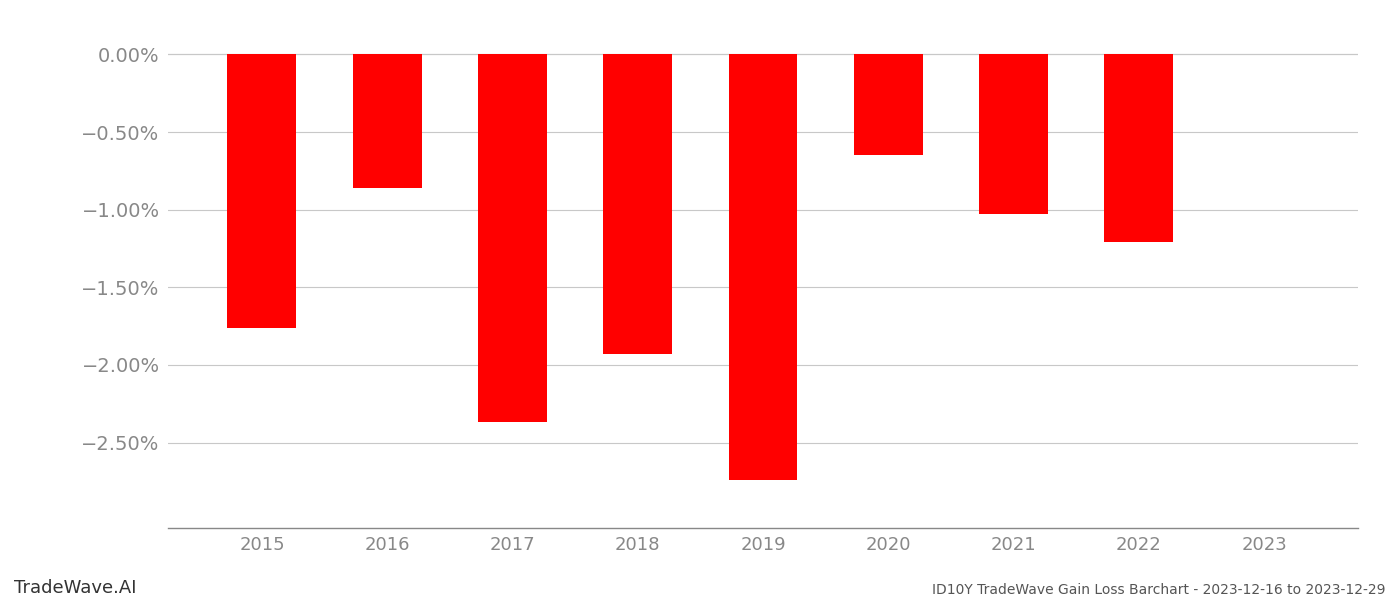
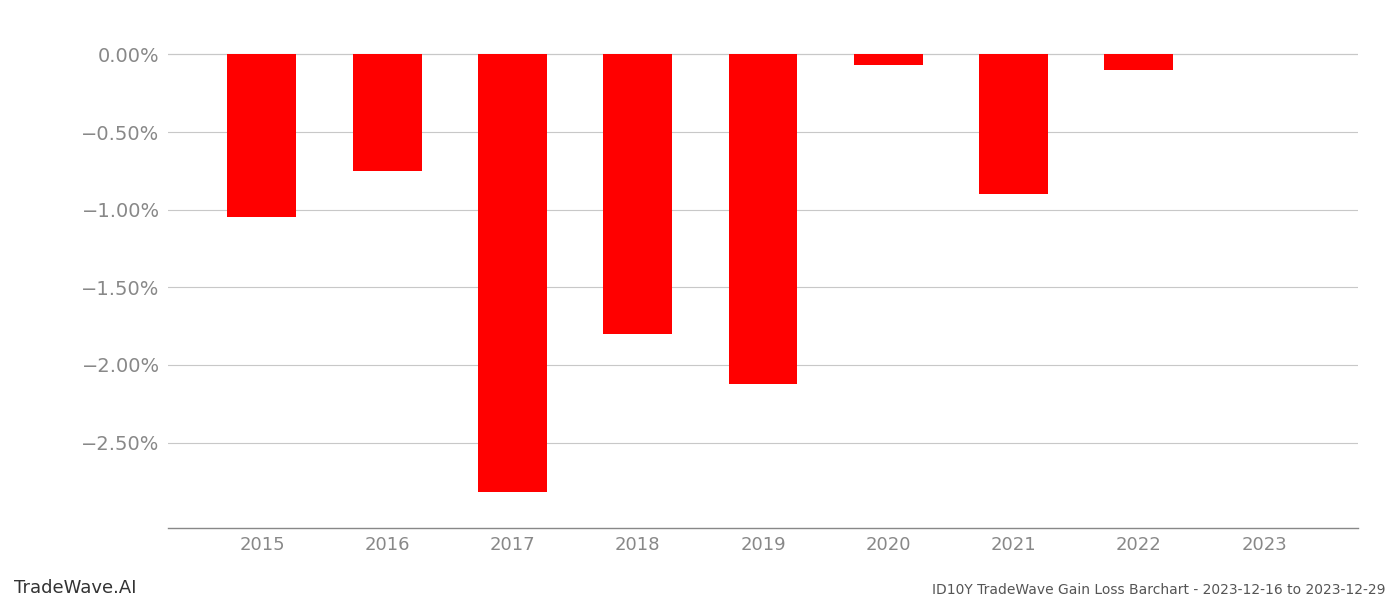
2015: -1.76% -> -1.05%
2016: -0.86% -> -0.75%
2017: -2.37% -> -2.82%
2018: -1.93% -> -1.80%
2019: -2.74% -> -2.12%
2020: -0.65% -> -0.07%
2021: -1.03% -> -0.90%
2022: -1.21% -> -0.10%
